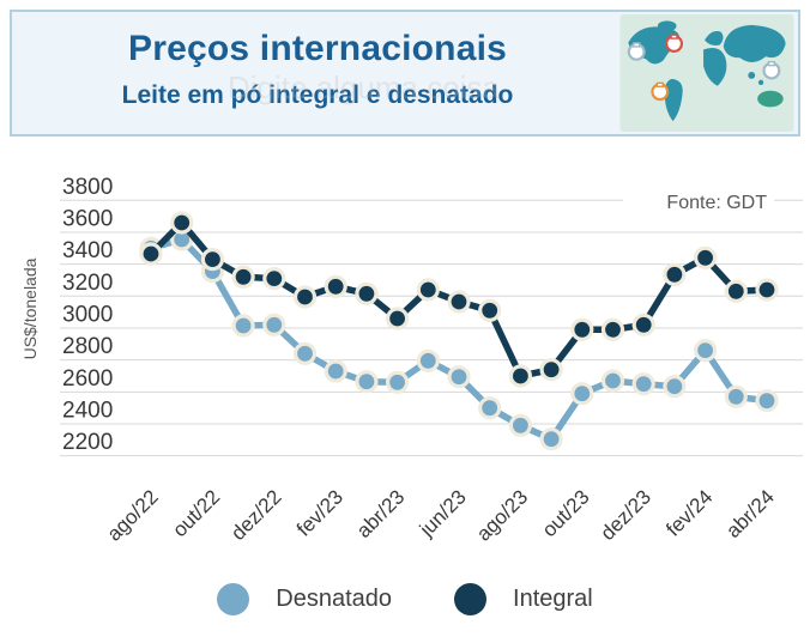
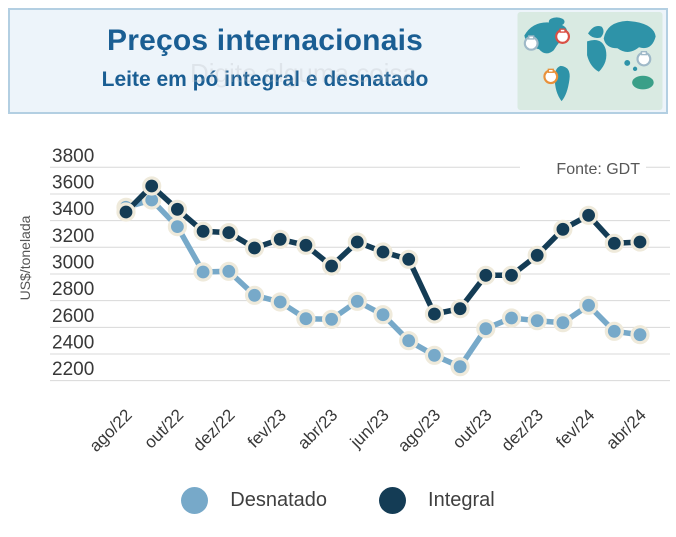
Integral/out/22: 3430 -> 3480
Desnatado/fev/23: 2730 -> 2790
Integral/dez/23: 3020 -> 3140
Desnatado/fev/24: 2860 -> 2760
